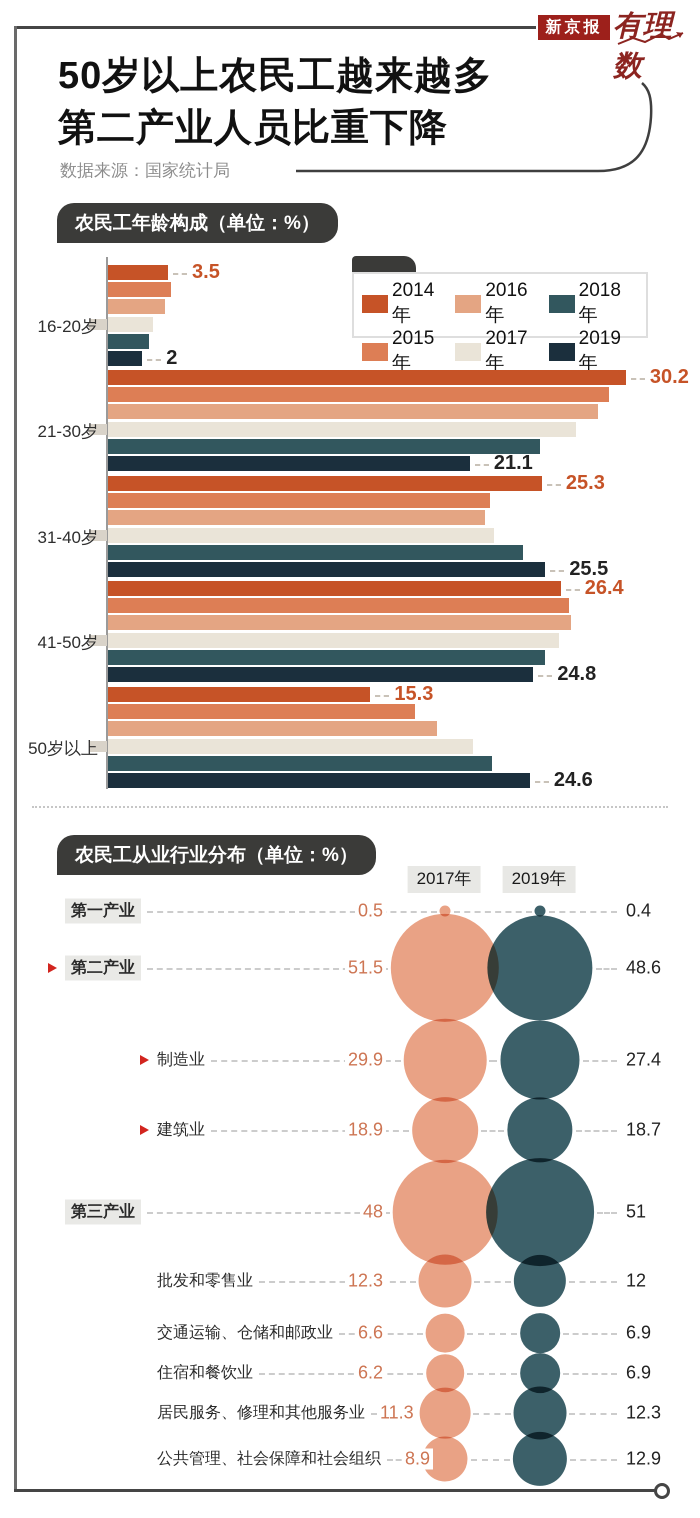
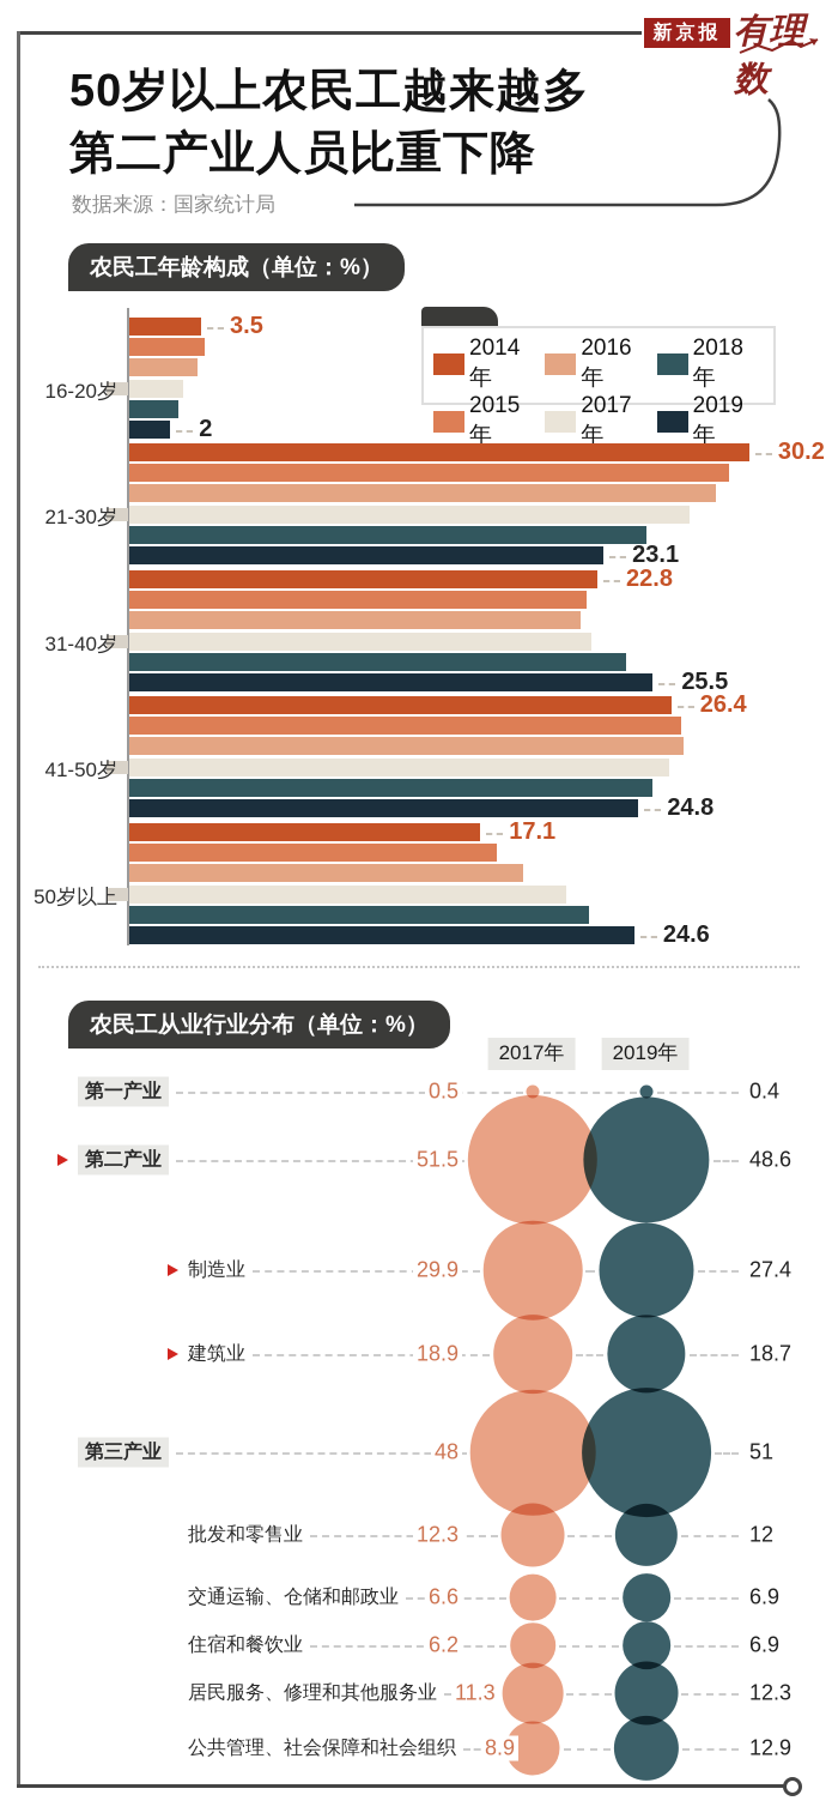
农民工年龄构成（单位：%）/2019年/21-30岁: 21.1 -> 23.1
农民工年龄构成（单位：%）/2014年/31-40岁: 25.3 -> 22.8
农民工年龄构成（单位：%）/2014年/50岁以上: 15.3 -> 17.1
